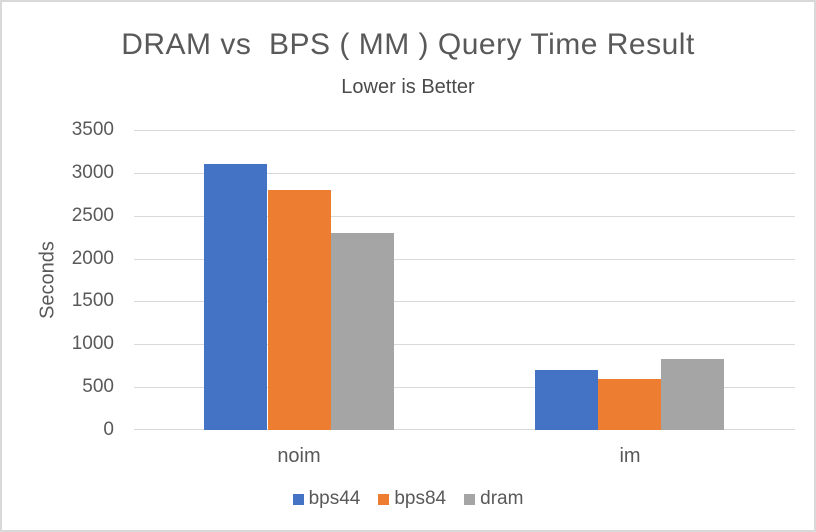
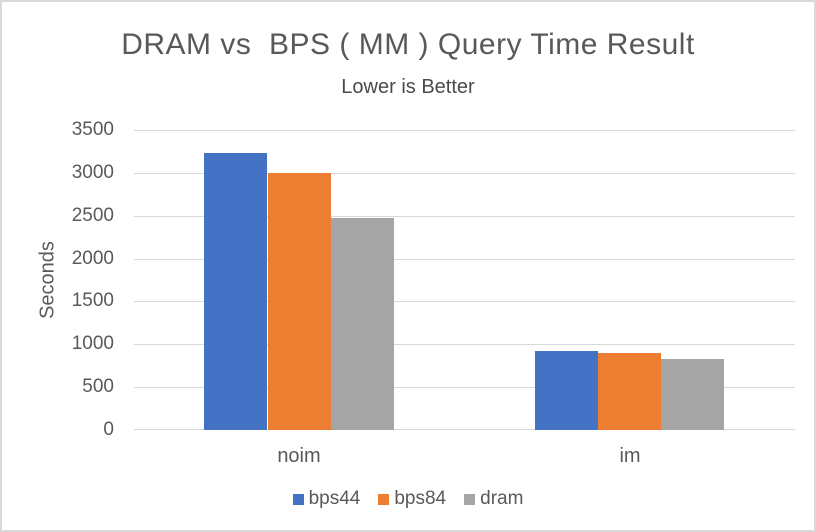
bps44/noim: 3100 -> 3200
bps84/noim: 2800 -> 3000
dram/noim: 2300 -> 2500
bps44/im: 700 -> 900
bps84/im: 600 -> 900
